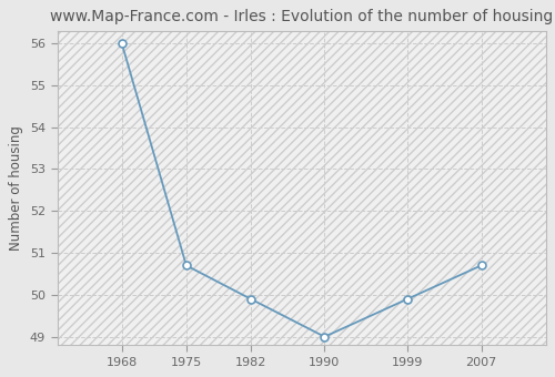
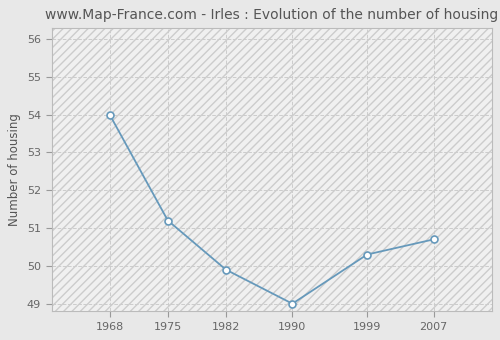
1968: 56.0 -> 54.0
1975: 50.7 -> 51.2
1999: 49.9 -> 50.3
